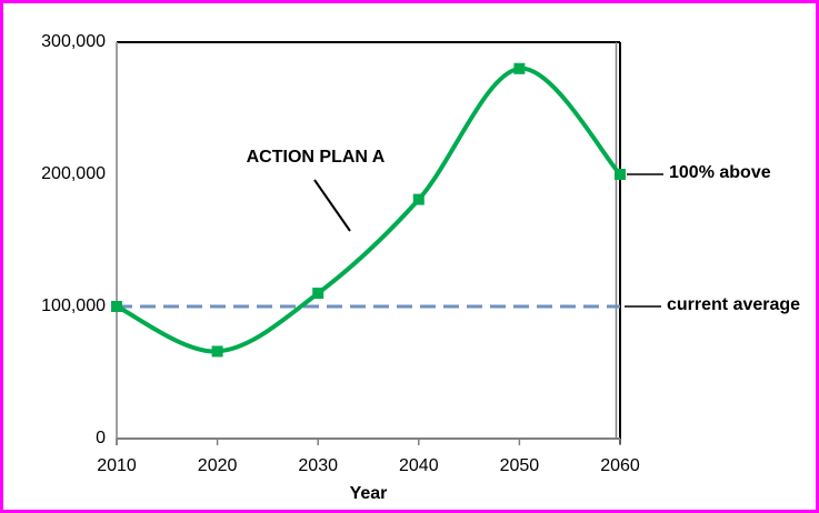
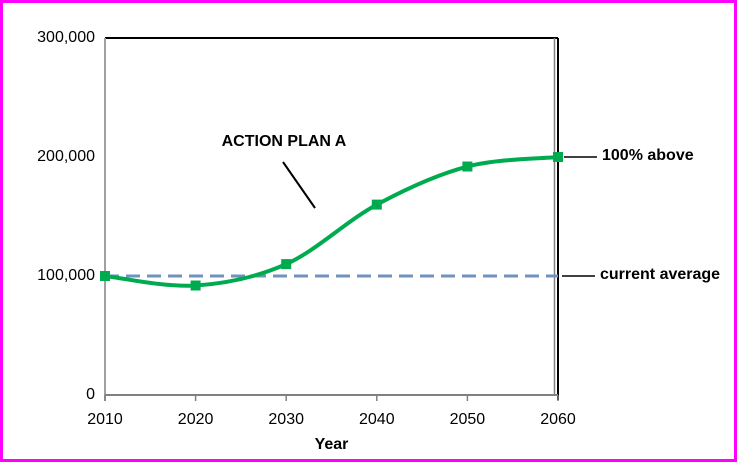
2020: 66000 -> 92000
2040: 181000 -> 160000
2050: 280000 -> 192000
